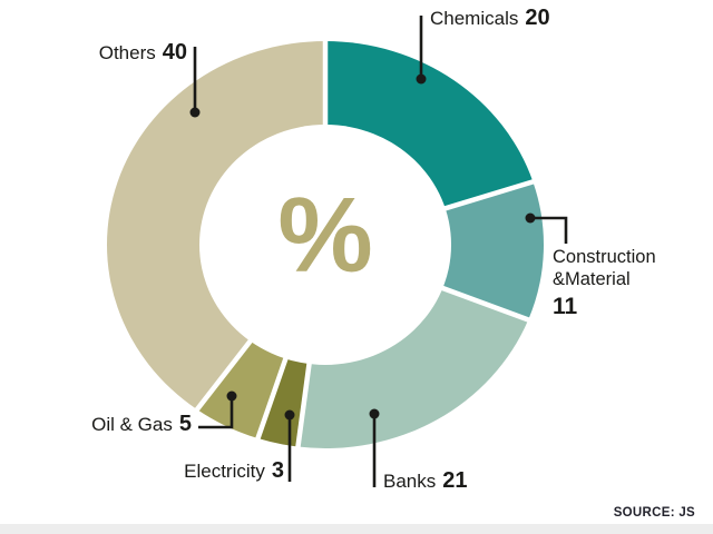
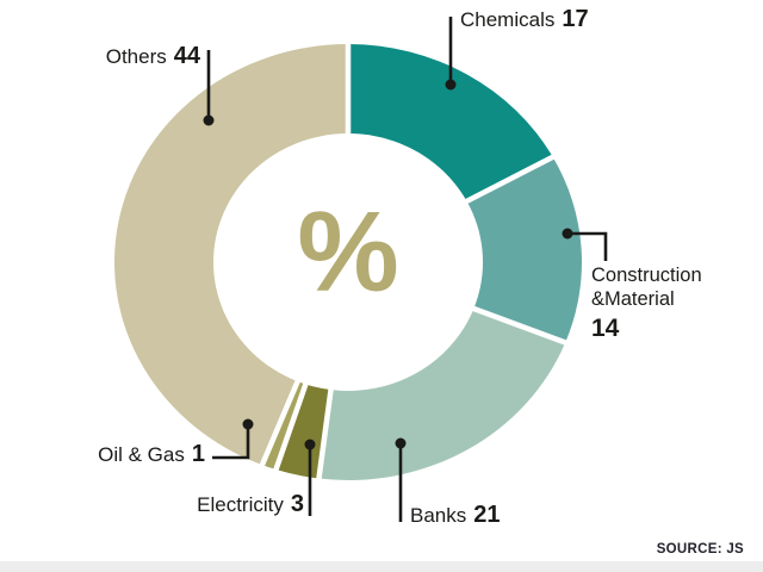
Chemicals: 20 -> 17
Construction &Material: 11 -> 14
Oil & Gas: 5 -> 1
Others: 40 -> 44
